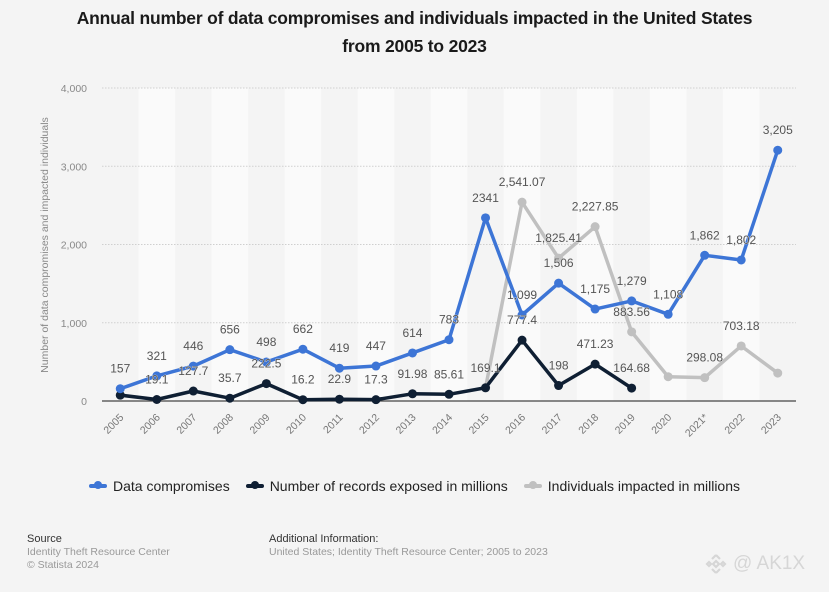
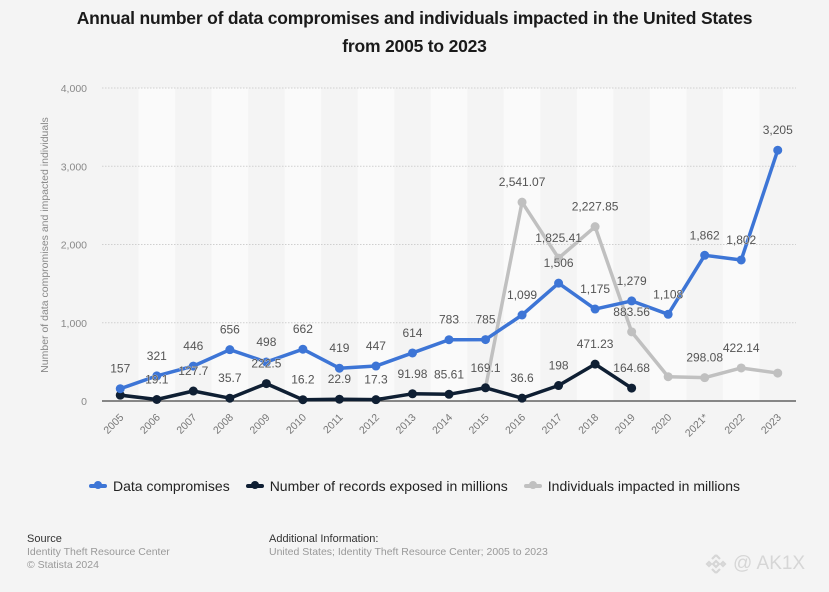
Data compromises/2015: 2341 -> 785
Number of records exposed in millions/2016: 777.4 -> 36.6
Individuals impacted in millions/2022: 703.18 -> 422.14
